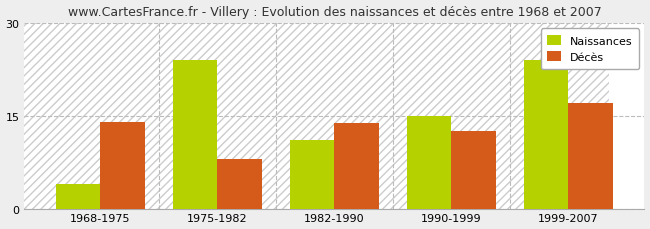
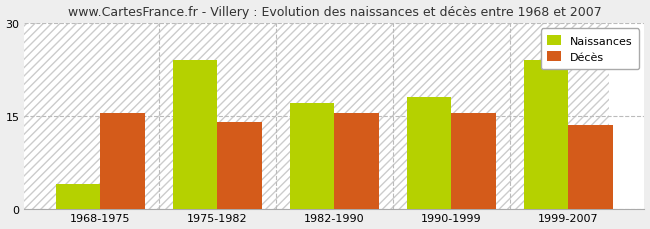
Décès/1968-1975: 14.0 -> 15.5
Décès/1975-1982: 8.0 -> 14.0
Naissances/1982-1990: 11 -> 17
Décès/1982-1990: 13.8 -> 15.5
Naissances/1990-1999: 15 -> 18
Décès/1990-1999: 12.6 -> 15.5
Décès/1999-2007: 17.0 -> 13.5
